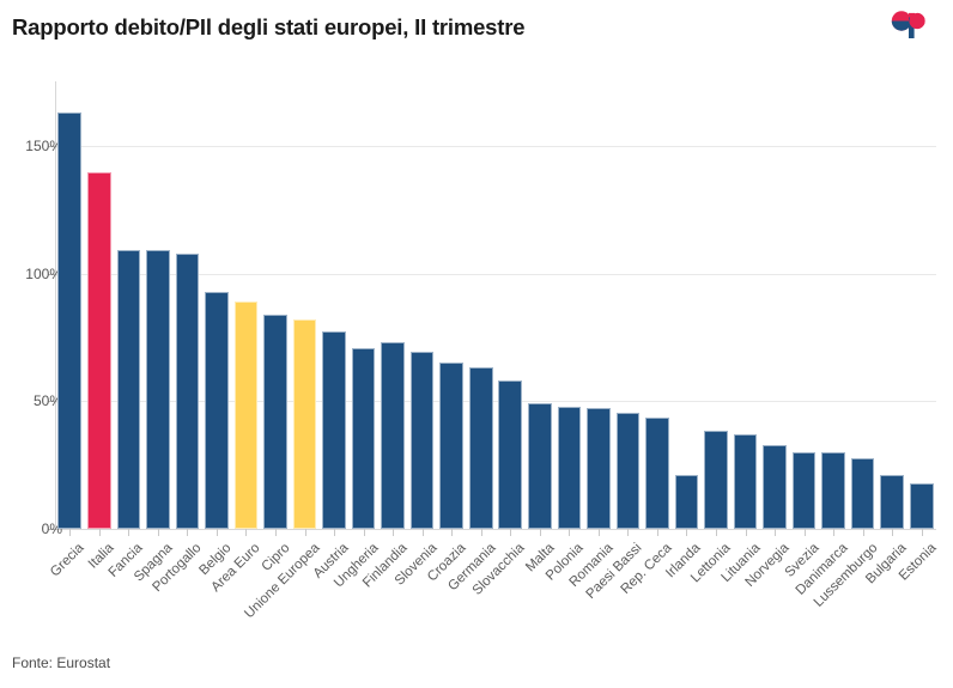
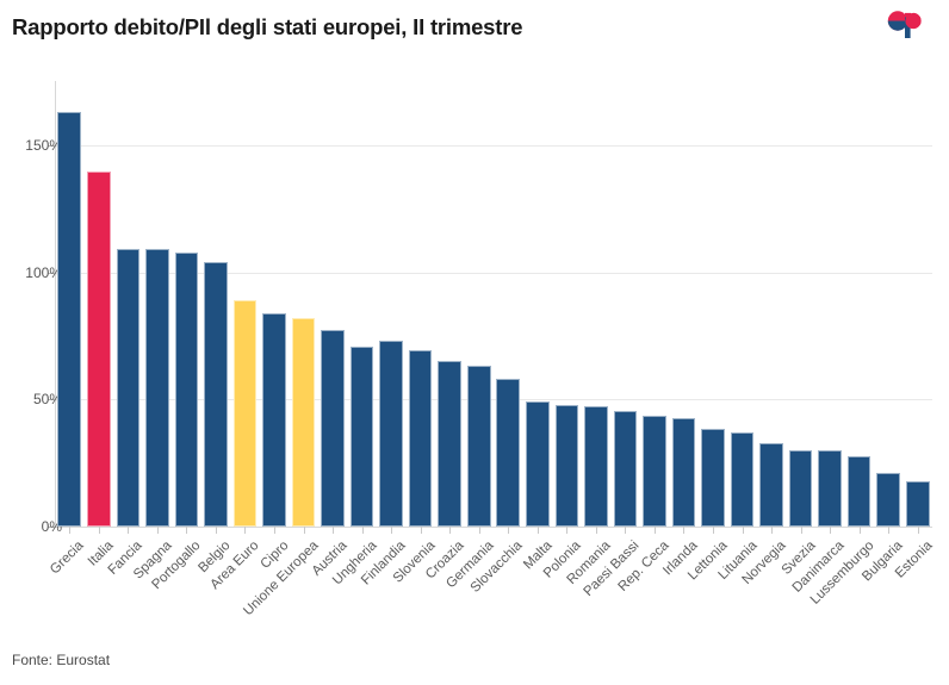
Belgio: 93% -> 104%
Irlanda: 21% -> 42%
